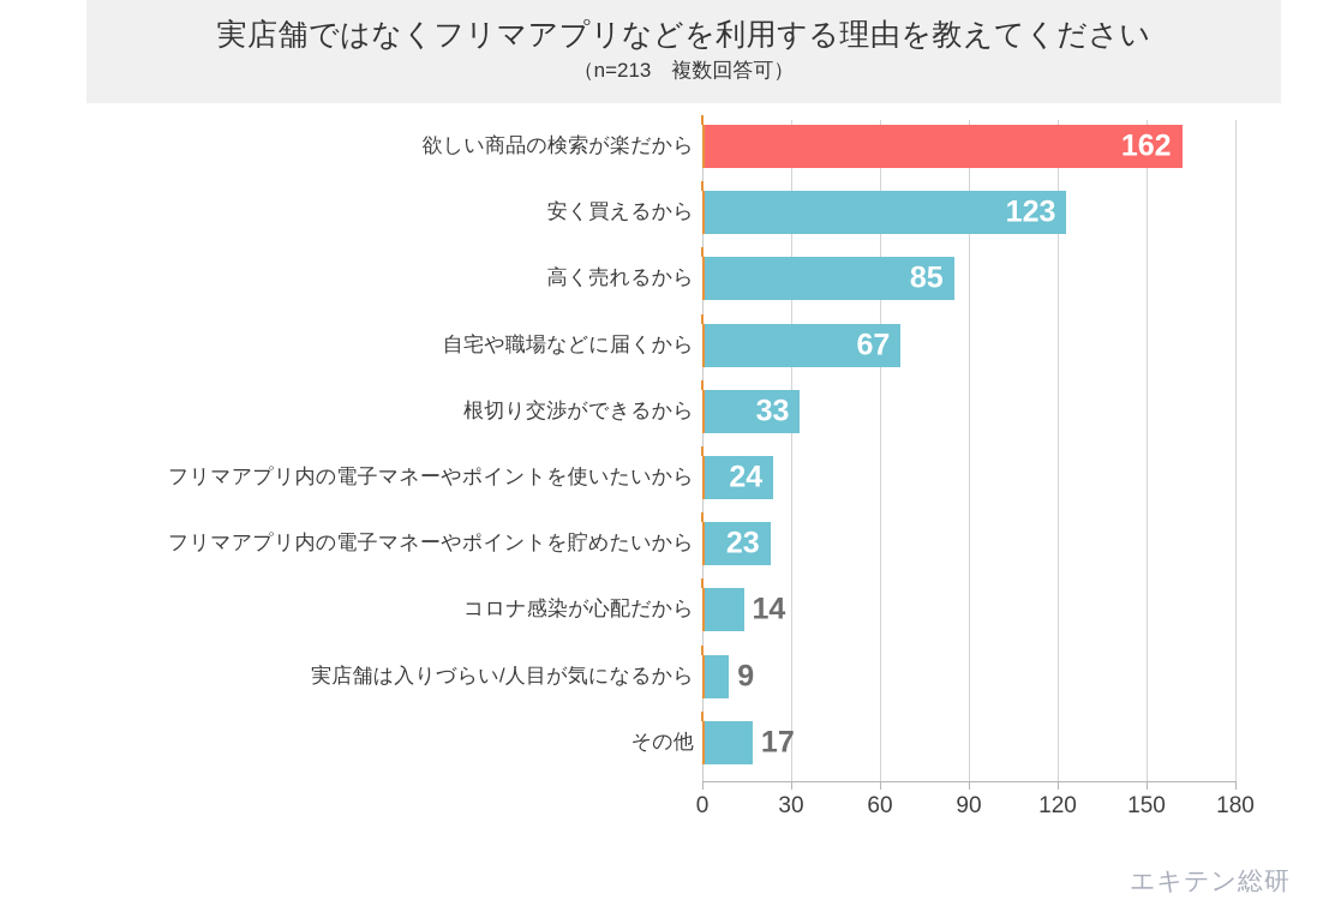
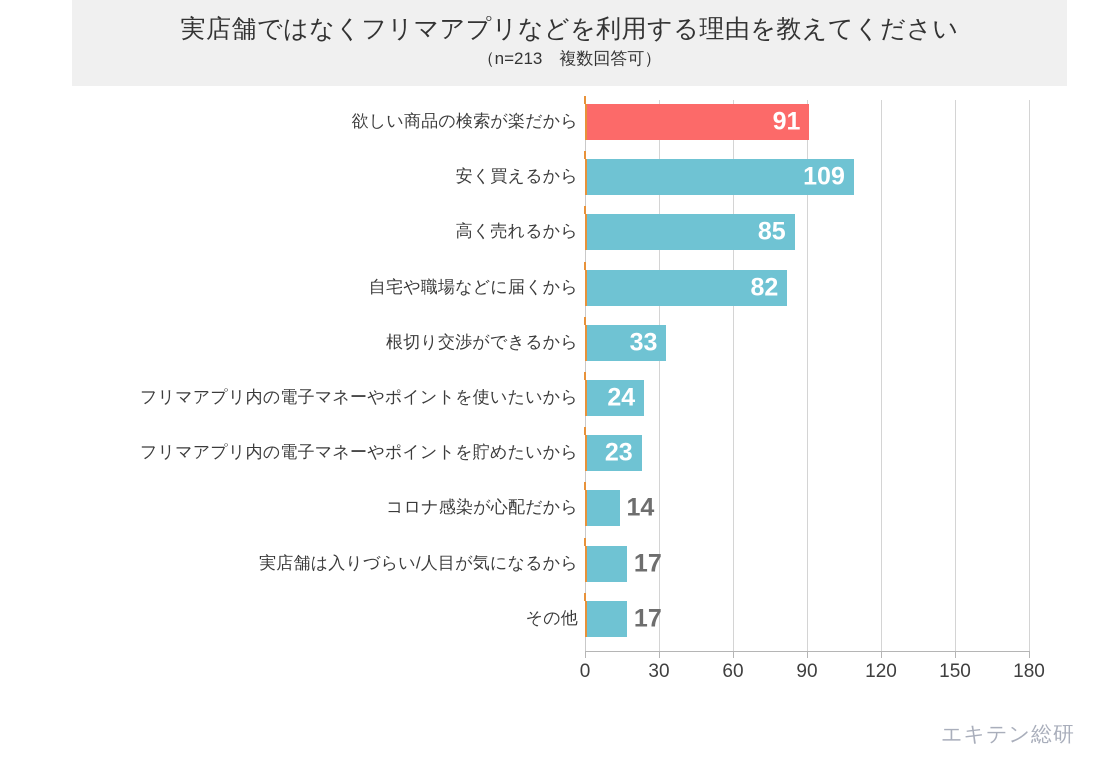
欲しい商品の検索が楽だから: 162 -> 91
安く買えるから: 123 -> 109
自宅や職場などに届くから: 67 -> 82
実店舗は入りづらい/人目が気になるから: 9 -> 17
